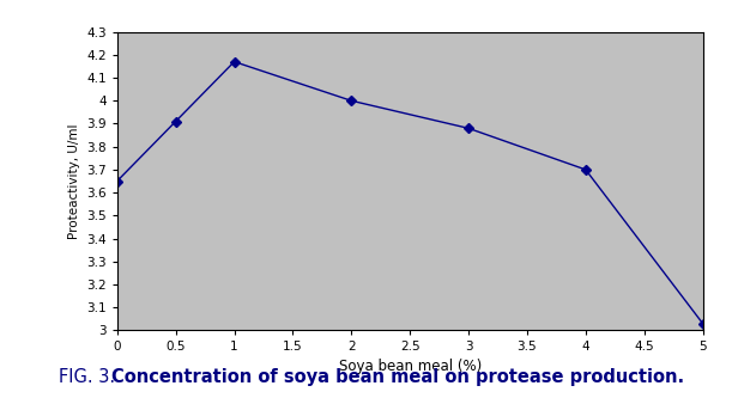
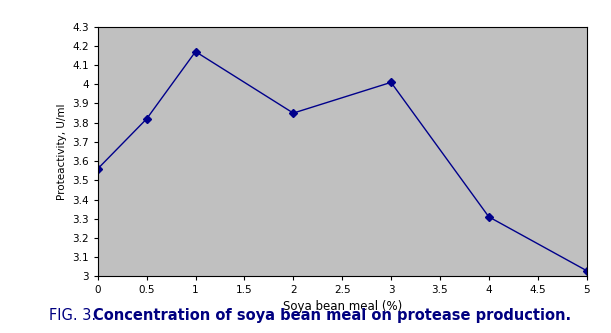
0: 3.65 -> 3.56
0.5: 3.91 -> 3.82
2: 4.00 -> 3.85
3: 3.88 -> 4.01
4: 3.70 -> 3.31
